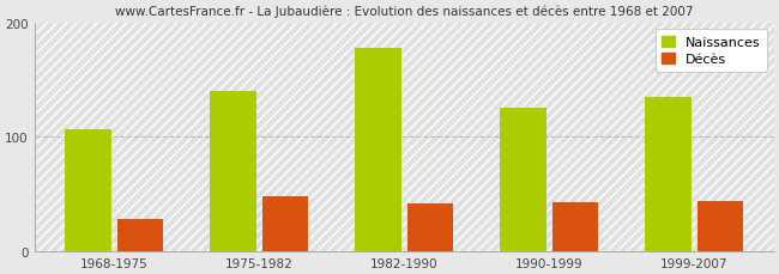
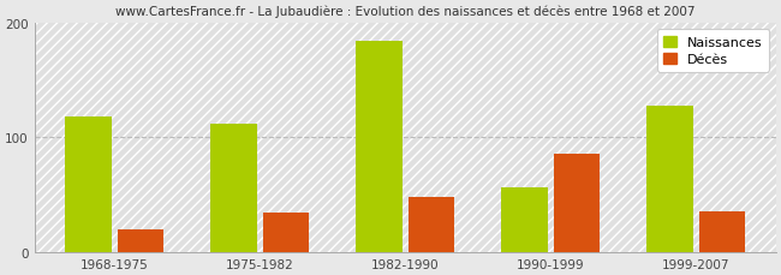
Naissances/1968-1975: 107 -> 118
Décès/1968-1975: 28 -> 20
Naissances/1975-1982: 140 -> 112
Décès/1975-1982: 48 -> 34
Naissances/1982-1990: 178 -> 184
Décès/1982-1990: 42 -> 48
Naissances/1990-1999: 125 -> 56
Décès/1990-1999: 43 -> 86
Naissances/1999-2007: 135 -> 128
Décès/1999-2007: 44 -> 36
